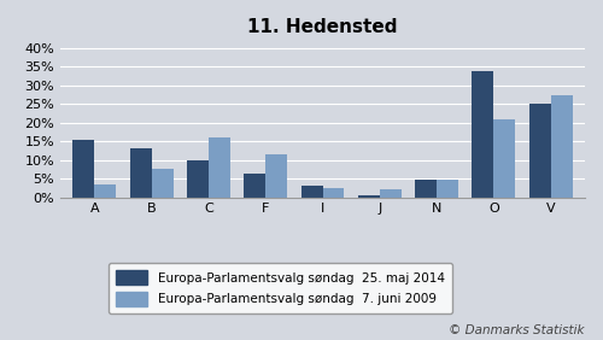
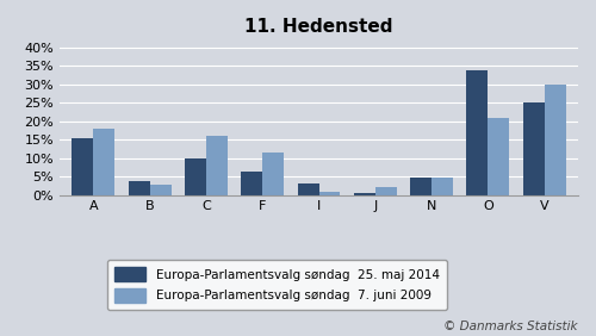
Europa-Parlamentsvalg søndag 7. juni 2009/A: 3.5% -> 18.0%
Europa-Parlamentsvalg søndag 25. maj 2014/B: 13.0% -> 3.8%
Europa-Parlamentsvalg søndag 7. juni 2009/B: 7.5% -> 2.8%
Europa-Parlamentsvalg søndag 7. juni 2009/I: 2.5% -> 0.8%
Europa-Parlamentsvalg søndag 7. juni 2009/V: 27.5% -> 30.0%
